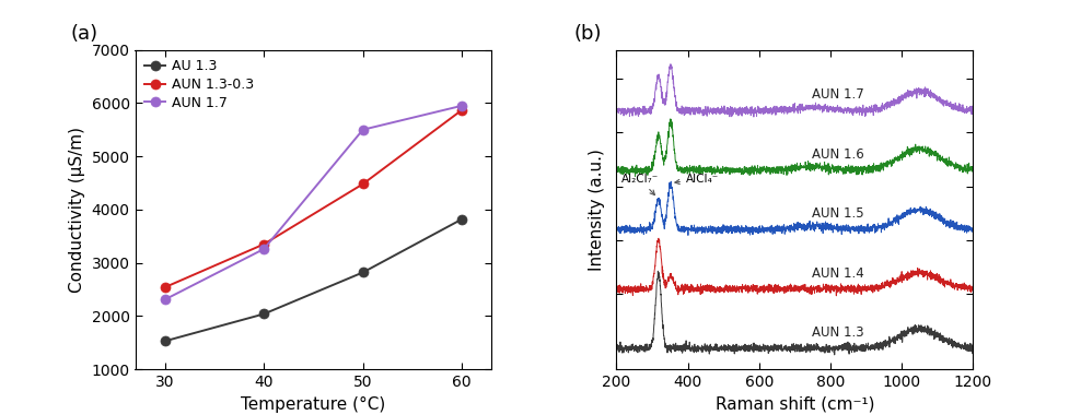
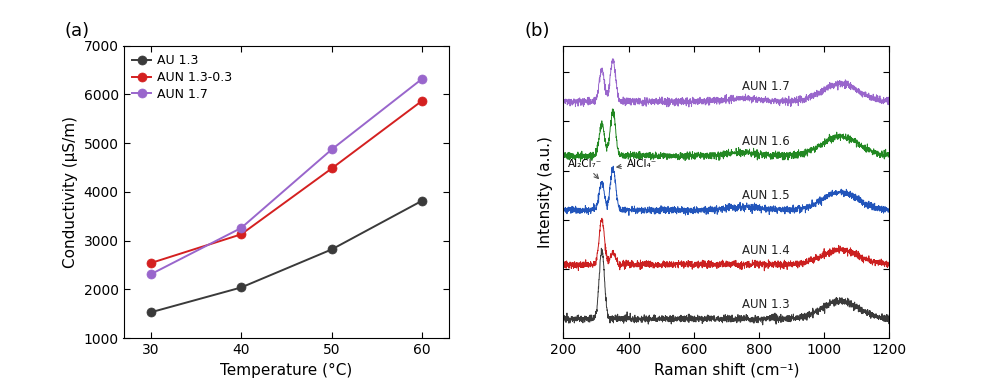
AUN 1.3-0.3/40: 3350 -> 3130
AUN 1.7/50: 5500 -> 4870
AUN 1.7/60: 5950 -> 6320
